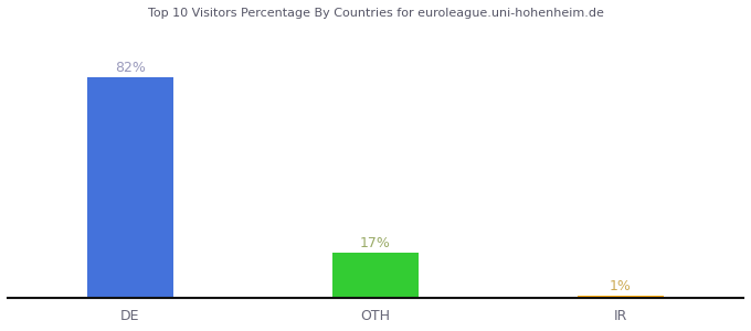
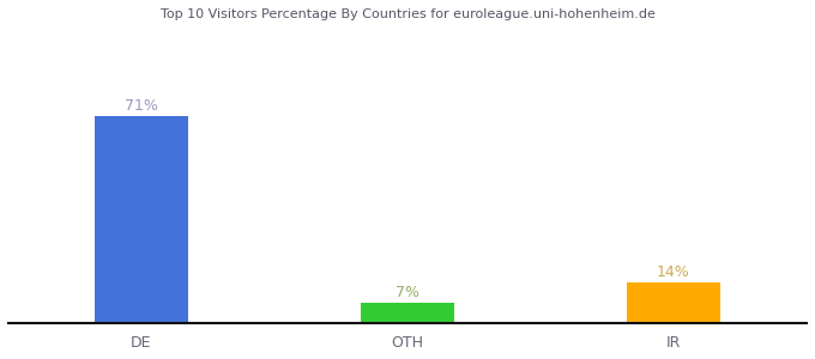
DE: 82% -> 71%
OTH: 17% -> 7%
IR: 1% -> 14%
